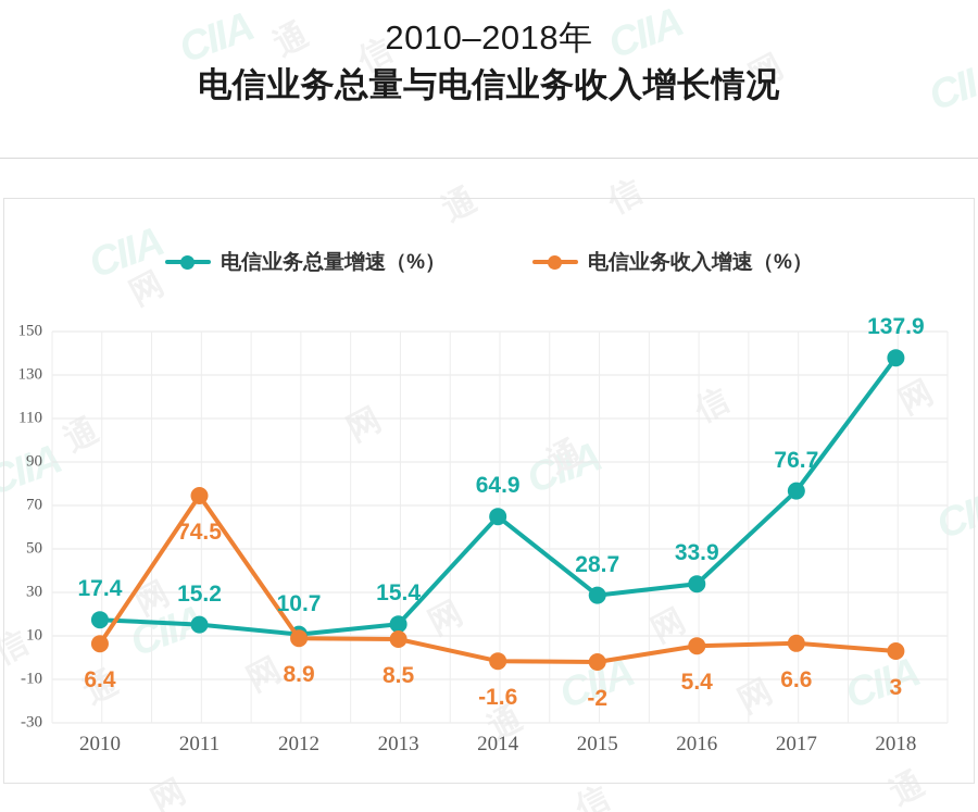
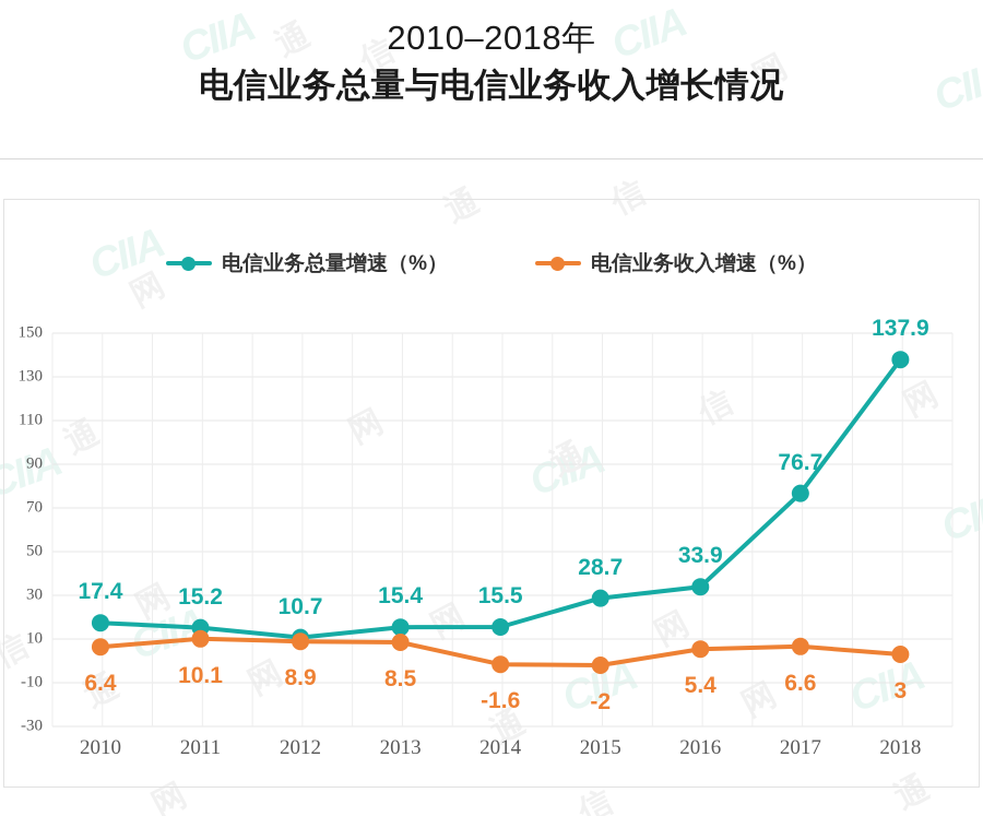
电信业务收入增速（%）/2011: 74.5 -> 10.1
电信业务总量增速（%）/2014: 64.9 -> 15.5
